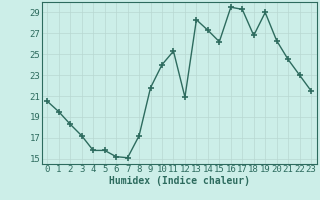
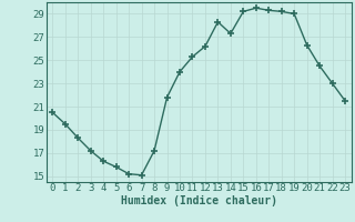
4: 15.8 -> 16.3
12: 20.9 -> 26.2
15: 26.2 -> 29.2
18: 26.8 -> 29.2
